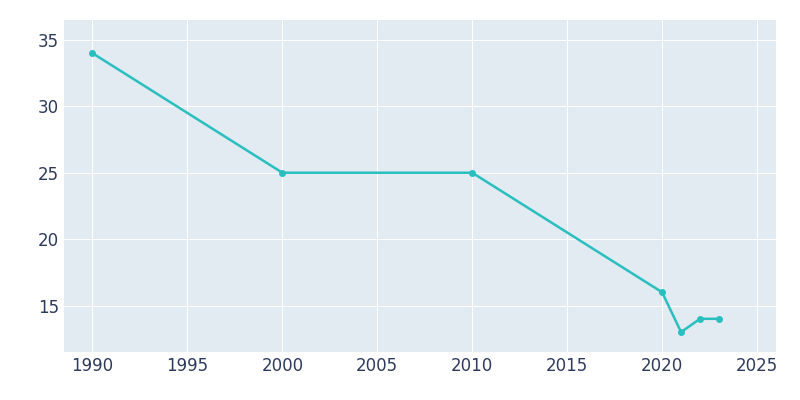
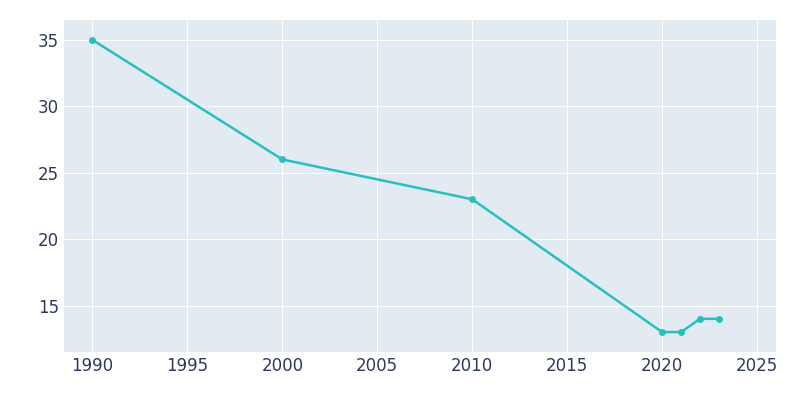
1990: 34 -> 35
2000: 25 -> 26
2010: 25 -> 23
2020: 16 -> 13
